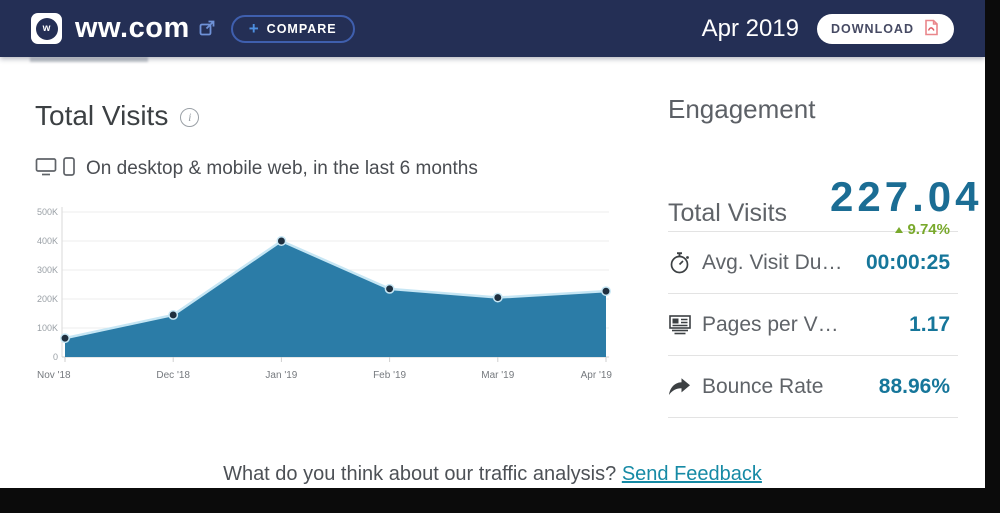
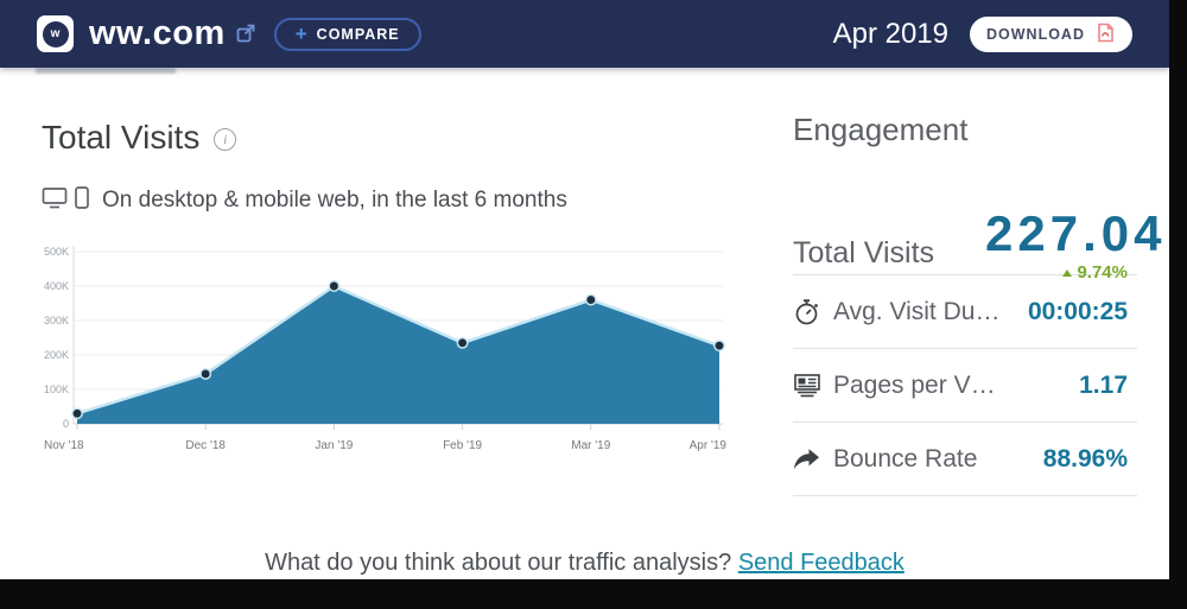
Nov '18: 60K -> 30K
Mar '19: 200K -> 360K
